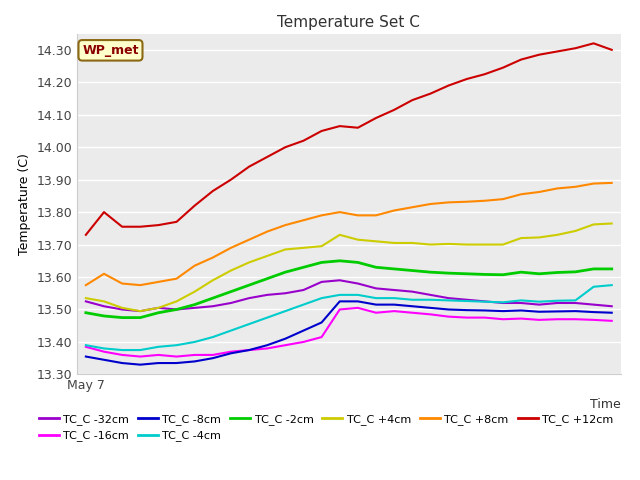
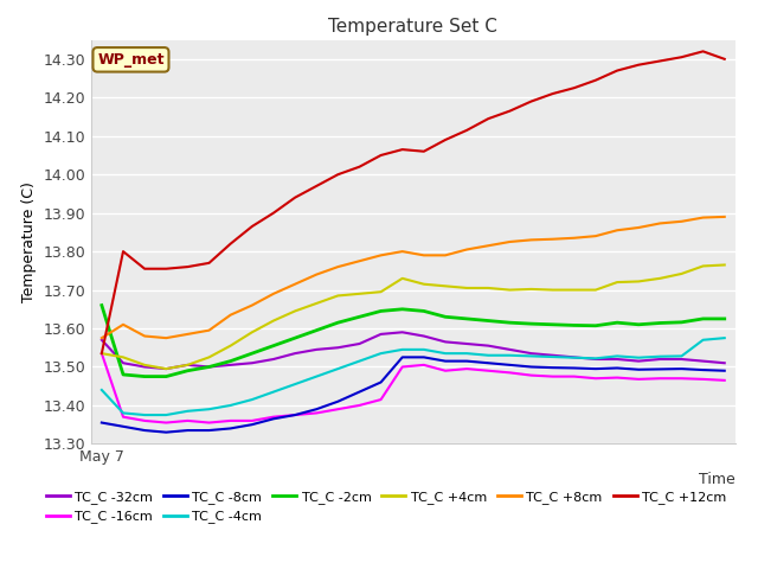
TC_C -32cm/May 7: 13.525 -> 13.570
TC_C -16cm/May 7: 13.385 -> 13.535
TC_C -4cm/May 7: 13.390 -> 13.440
TC_C -2cm/May 7: 13.490 -> 13.660
TC_C +12cm/May 7: 13.730 -> 13.535
